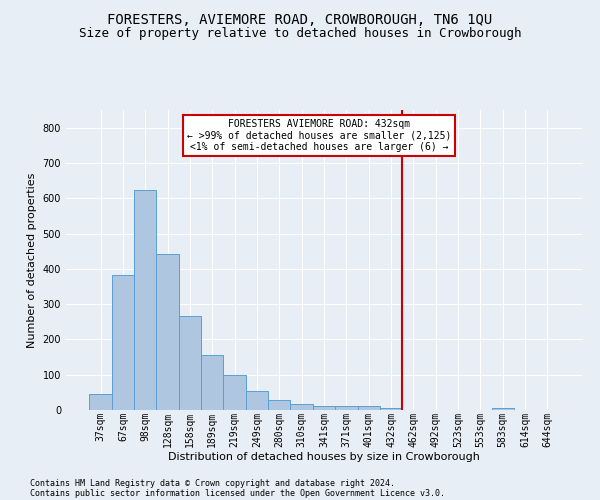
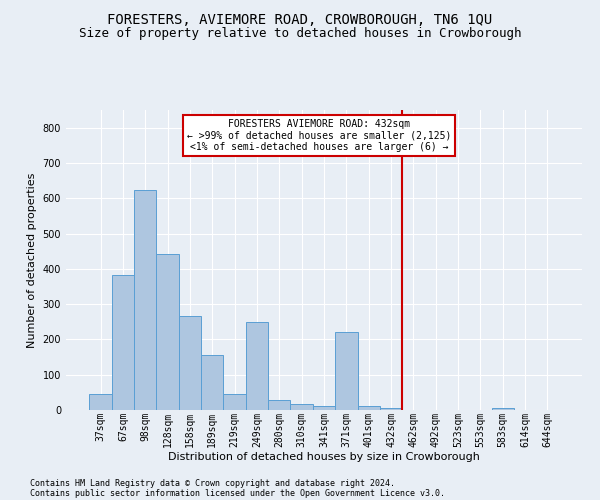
219sqm: 98 -> 45
249sqm: 53 -> 250
371sqm: 11 -> 220
